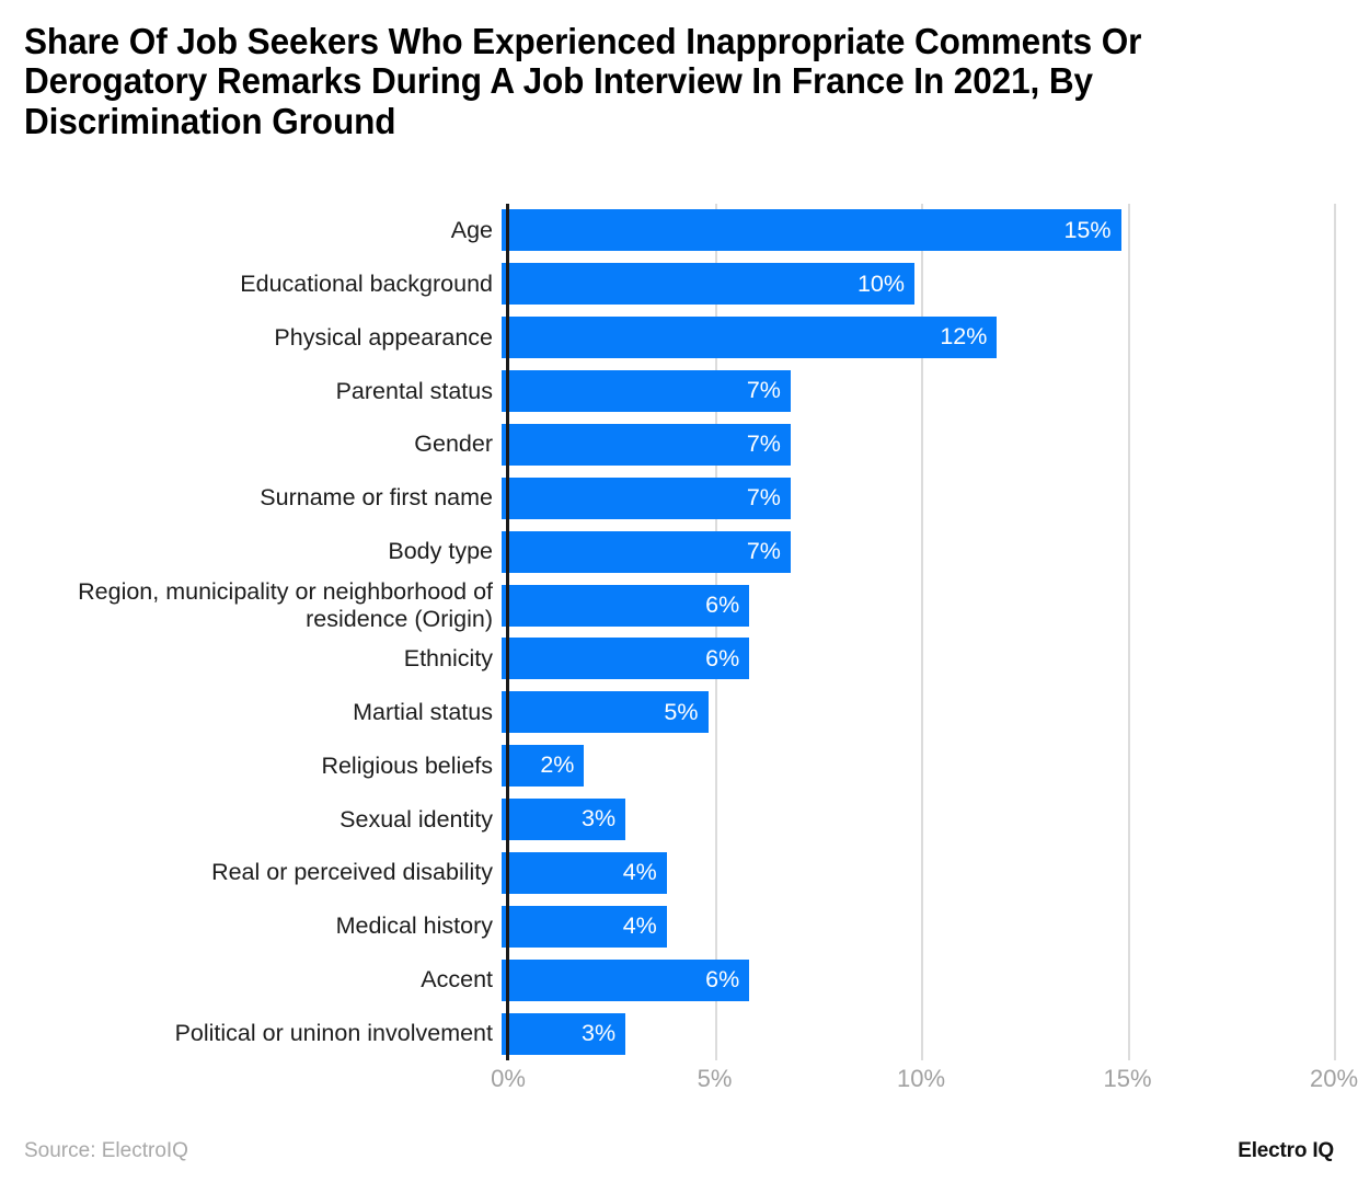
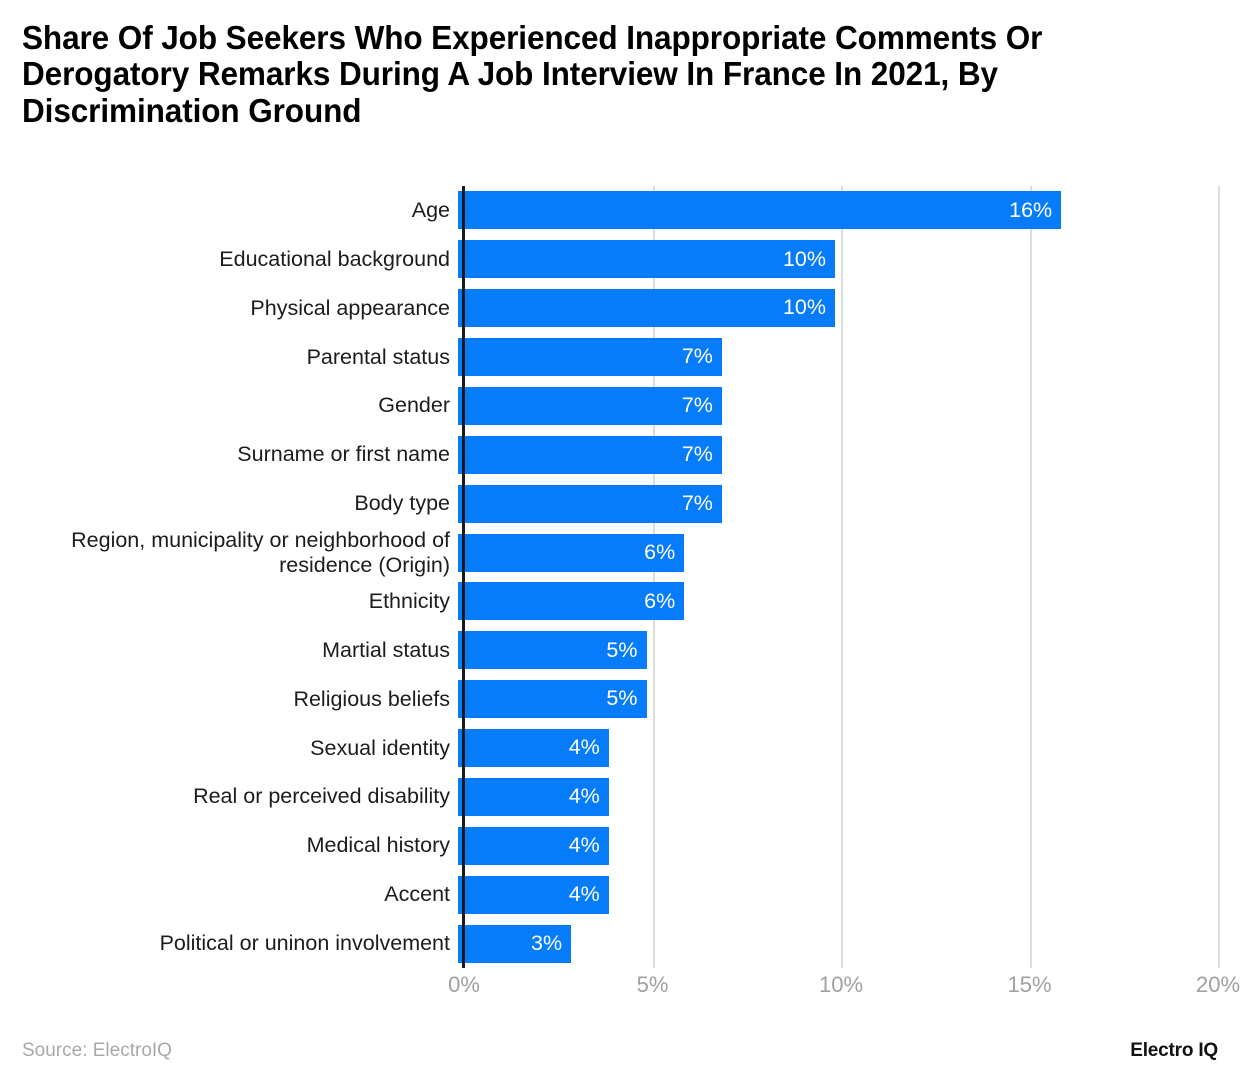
Age: 15% -> 16%
Physical appearance: 12% -> 10%
Religious beliefs: 2% -> 5%
Sexual identity: 3% -> 4%
Accent: 6% -> 4%
